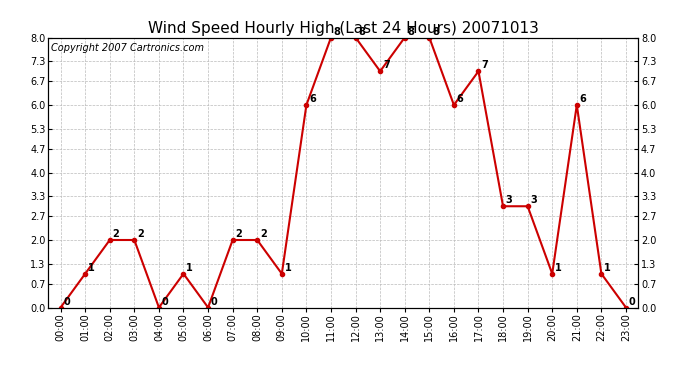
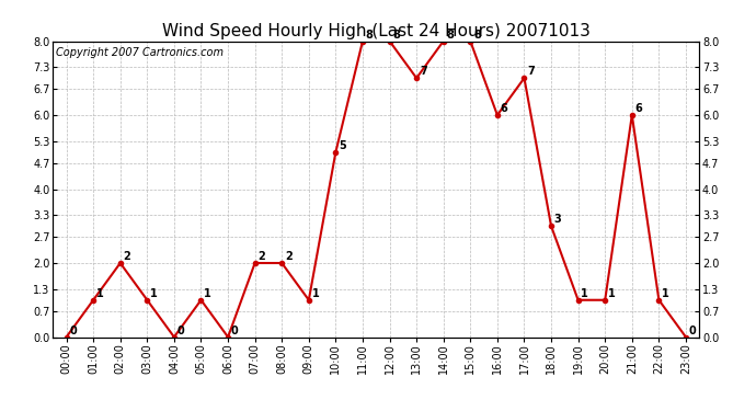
03:00: 2 -> 1
10:00: 6 -> 5
19:00: 3 -> 1
